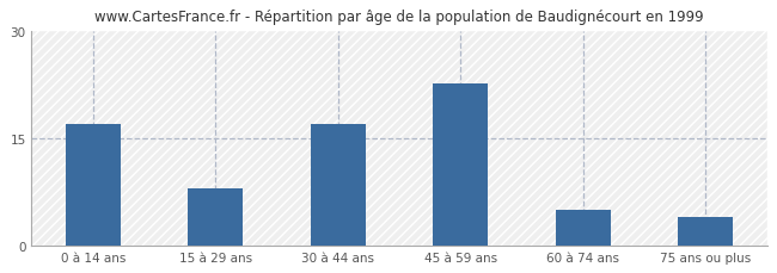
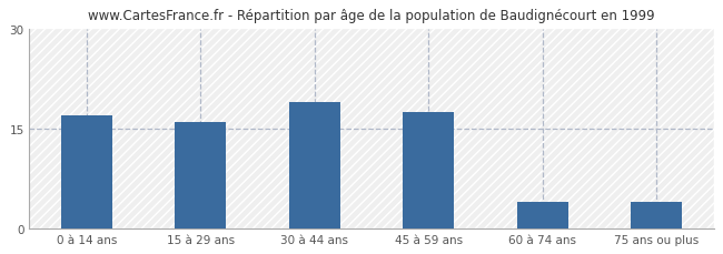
15 à 29 ans: 8.0 -> 16.0
30 à 44 ans: 17.0 -> 19.0
45 à 59 ans: 22.6 -> 17.5
60 à 74 ans: 5.0 -> 4.0
